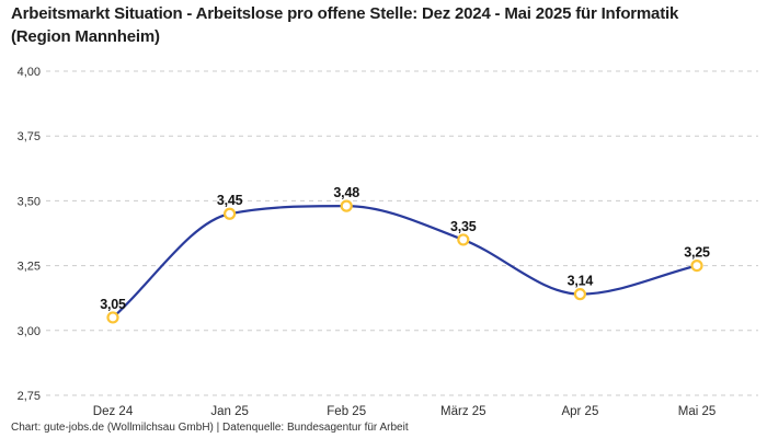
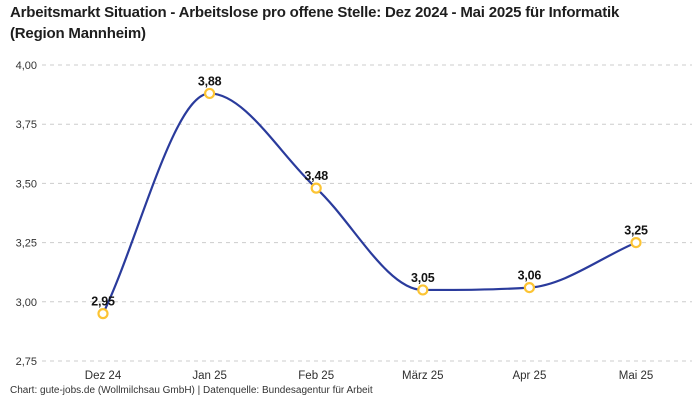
Dez 24: 3,05 -> 2,95
Jan 25: 3,45 -> 3,88
März 25: 3,35 -> 3,05
Apr 25: 3,14 -> 3,06
